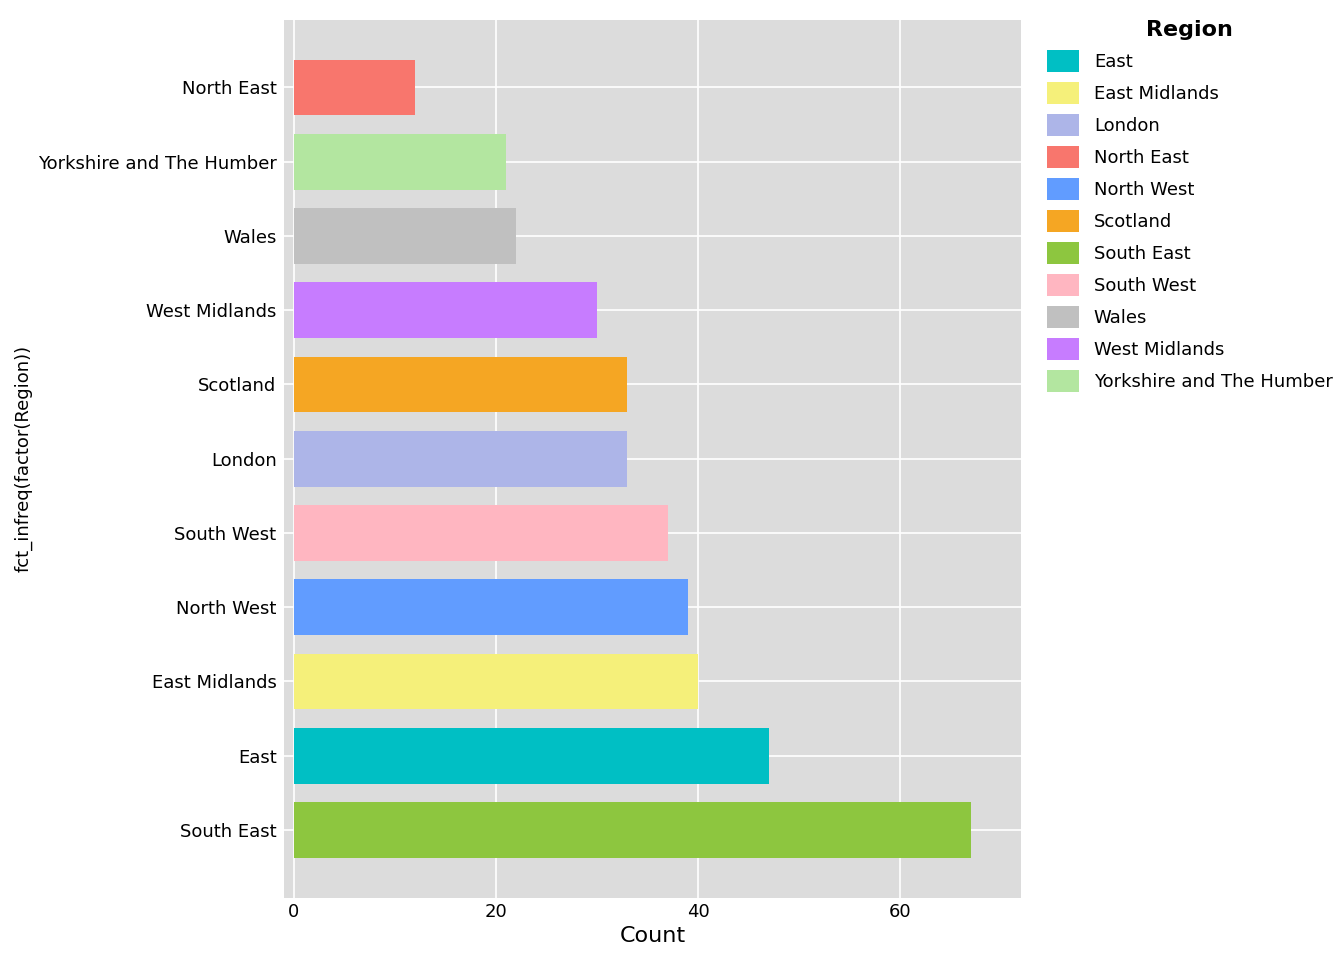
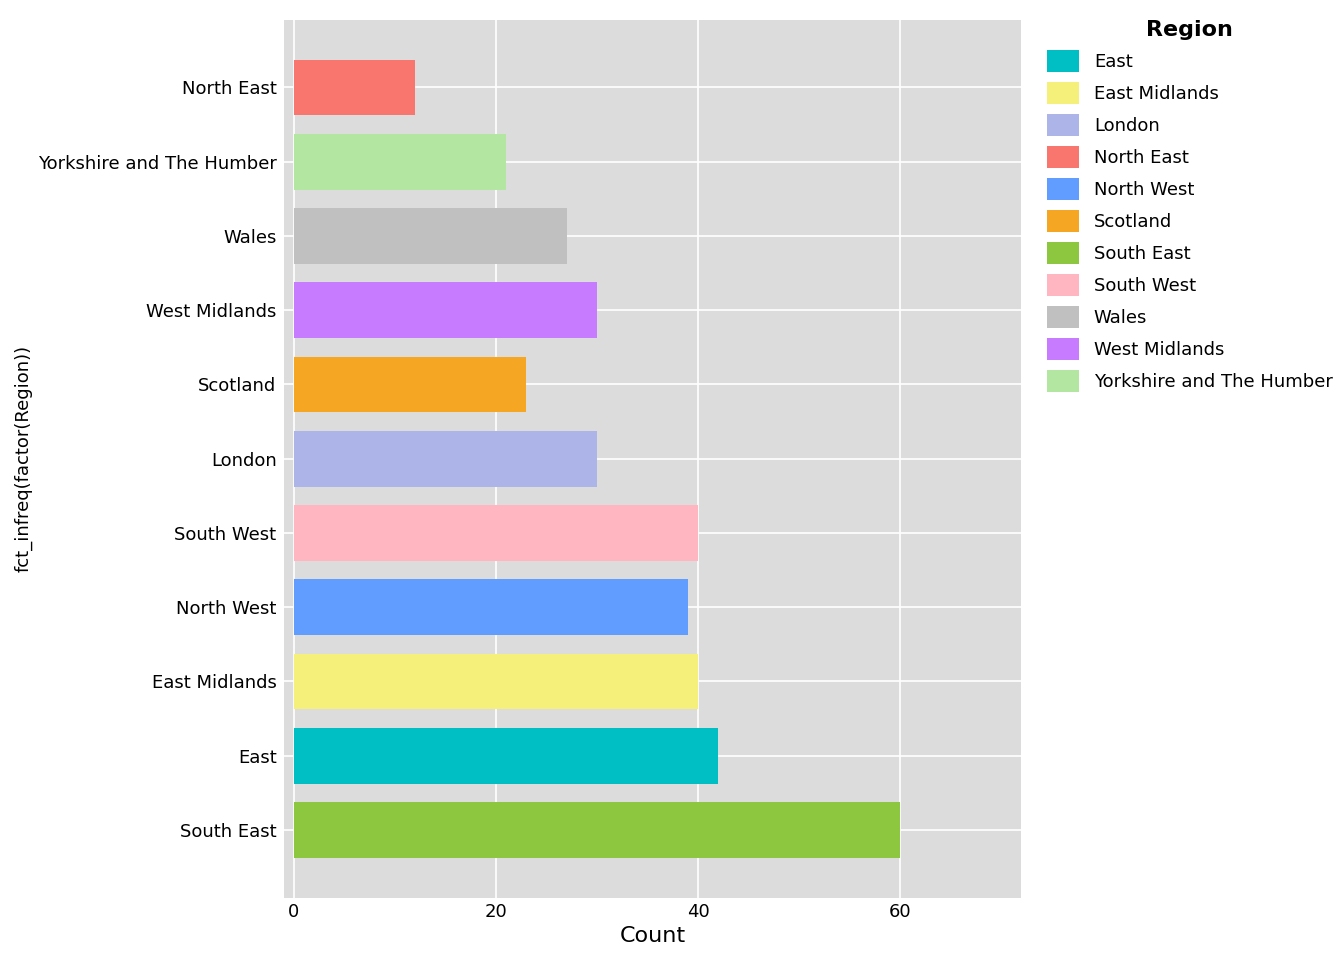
Wales: 22 -> 27
Scotland: 33 -> 23
London: 33 -> 30
South West: 37 -> 40
East: 47 -> 42
South East: 67 -> 60
